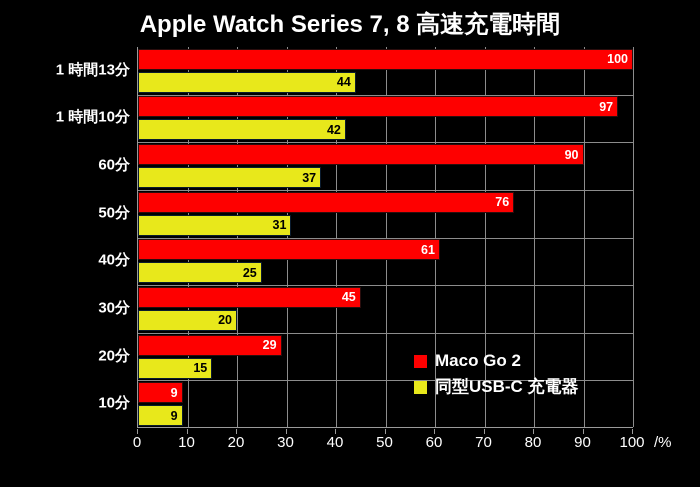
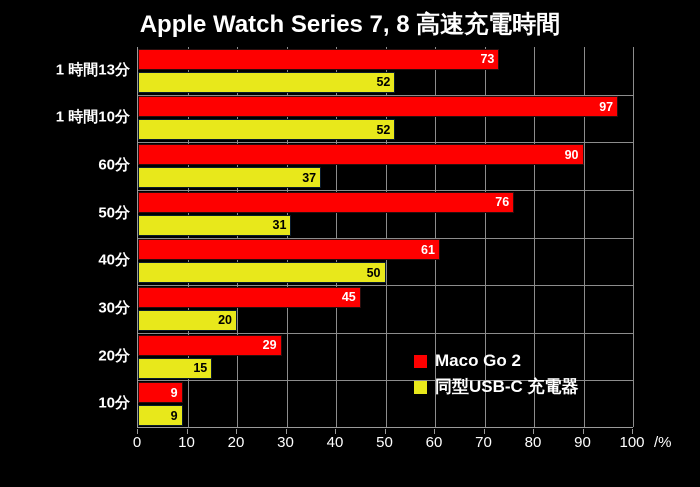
Maco Go 2/1 時間13分: 100 -> 73
同型USB-C 充電器/1 時間13分: 44 -> 52
同型USB-C 充電器/1 時間10分: 42 -> 52
同型USB-C 充電器/40分: 25 -> 50
